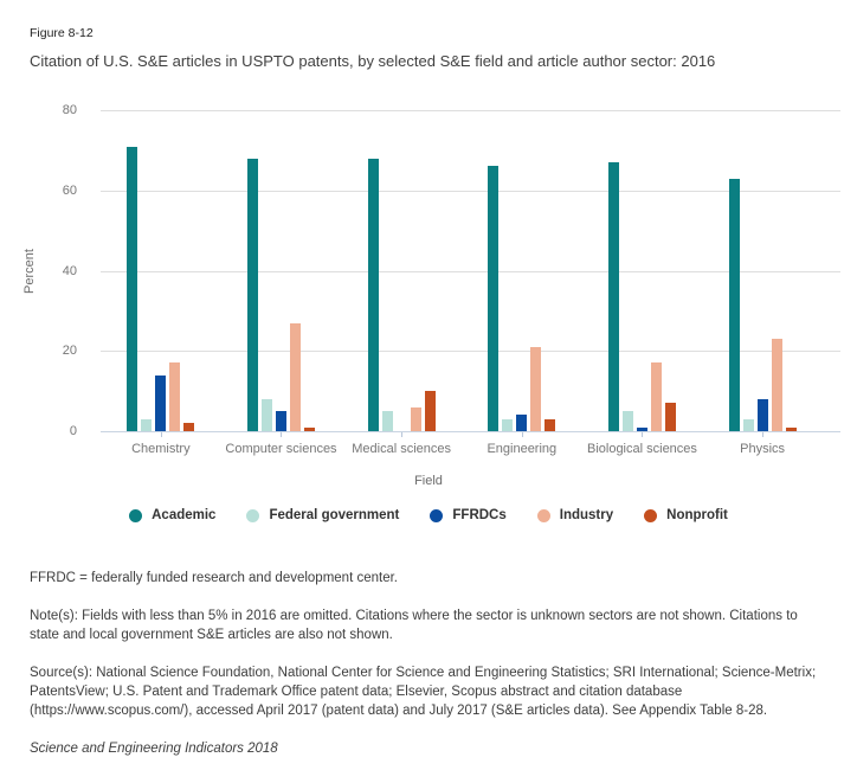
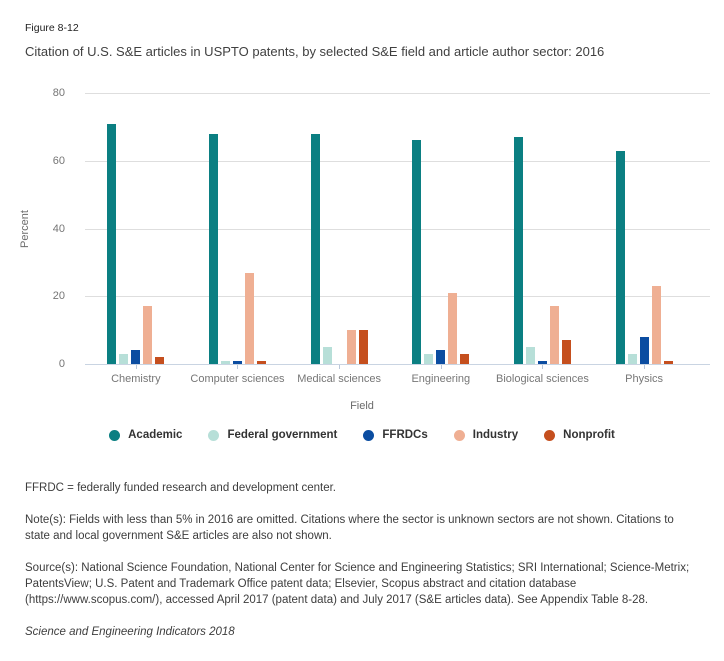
FFRDCs/Chemistry: 14 -> 4
Federal government/Computer sciences: 8 -> 1
FFRDCs/Computer sciences: 5 -> 1
Industry/Medical sciences: 6 -> 10
